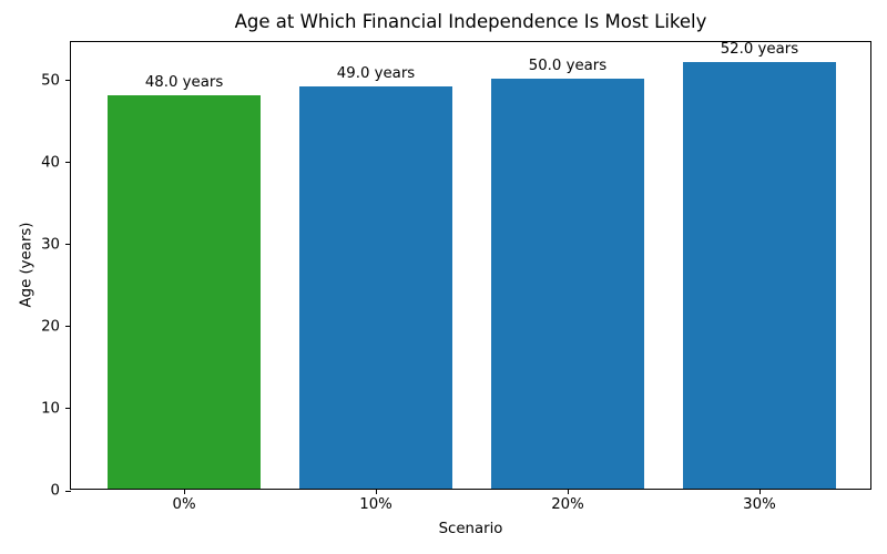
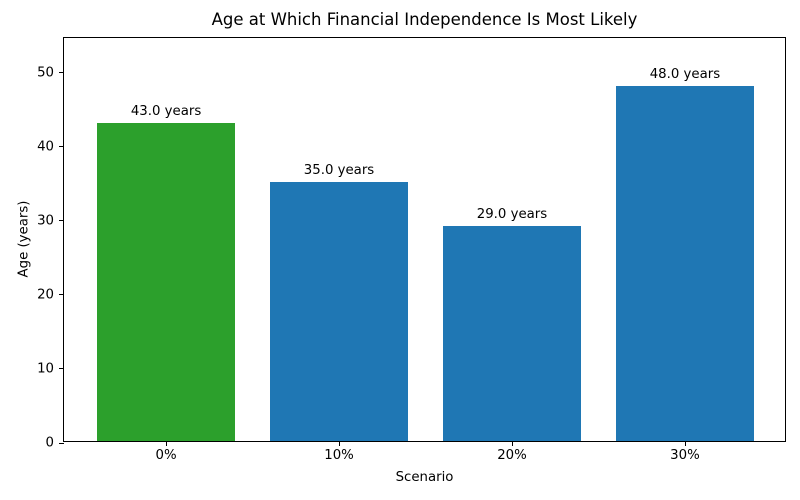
0%: 48.0 -> 43.0
10%: 49.0 -> 35.0
20%: 50.0 -> 29.0
30%: 52.0 -> 48.0
